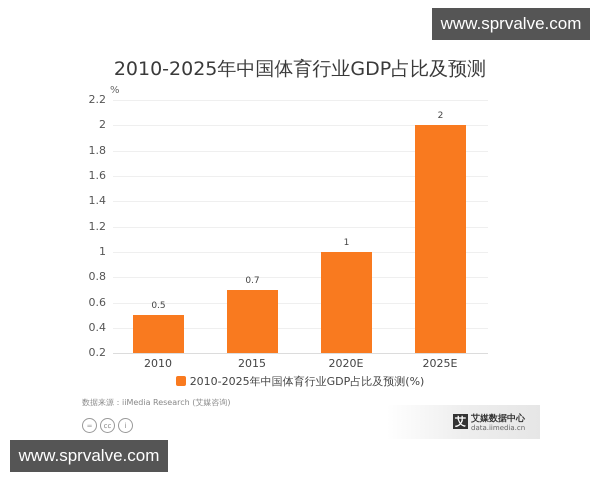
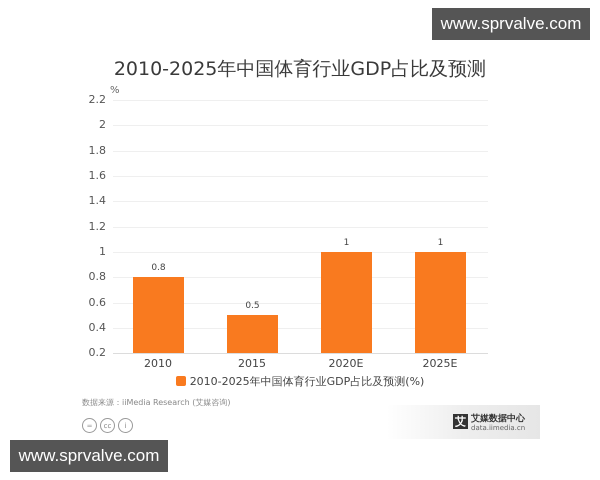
2010: 0.5 -> 0.8
2015: 0.7 -> 0.5
2025E: 2 -> 1
